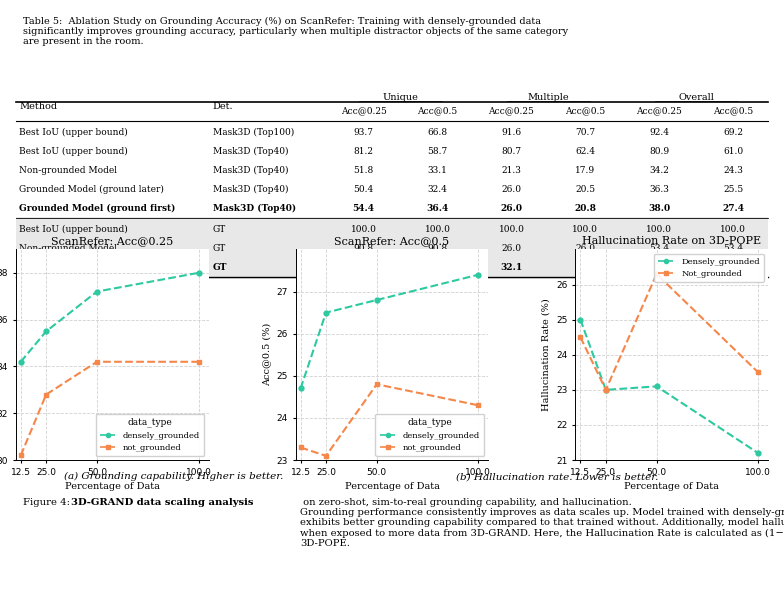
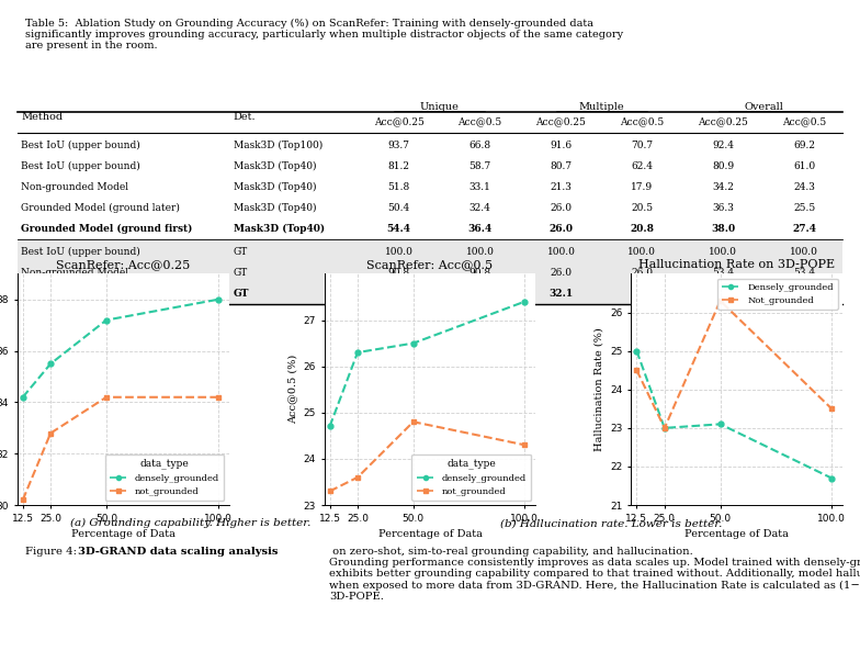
ScanRefer: Acc@0.5/densely_grounded/25.0: 26.5 -> 26.3
ScanRefer: Acc@0.5/not_grounded/25.0: 23.1 -> 23.6
ScanRefer: Acc@0.5/densely_grounded/50.0: 26.8 -> 26.5
Hallucination Rate on 3D-POPE/Densely_grounded/100.0: 21.2 -> 21.7
